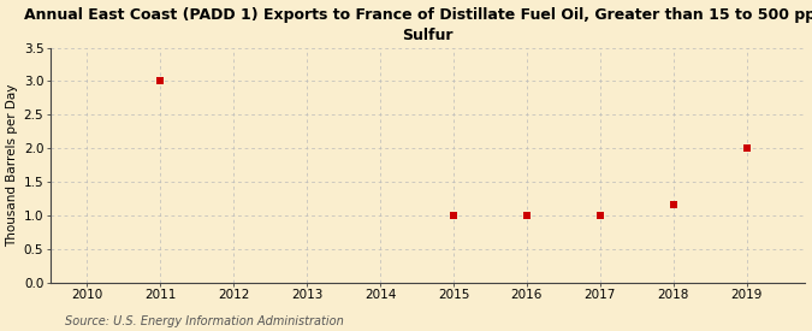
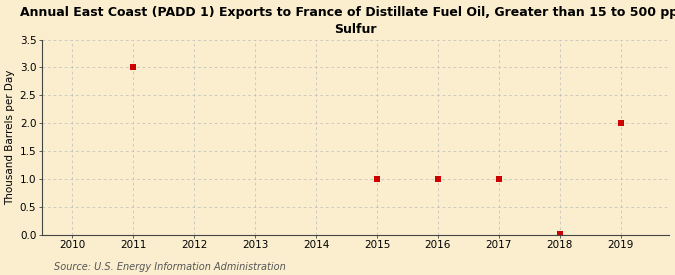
2018: 1.16 -> 0.02
